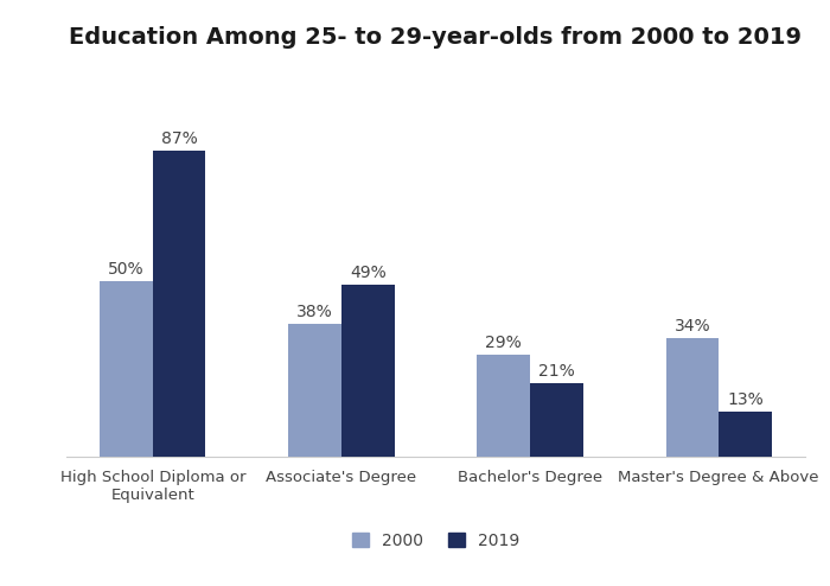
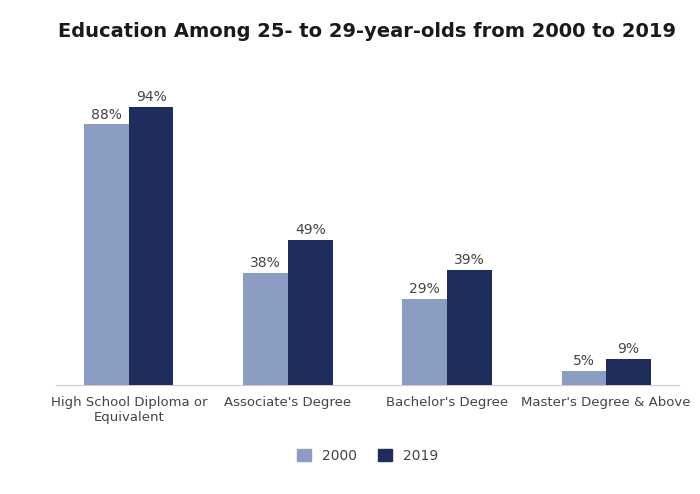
2000/High School Diploma or Equivalent: 50% -> 88%
2019/High School Diploma or Equivalent: 87% -> 94%
2019/Bachelor's Degree: 21% -> 39%
2000/Master's Degree & Above: 34% -> 5%
2019/Master's Degree & Above: 13% -> 9%
